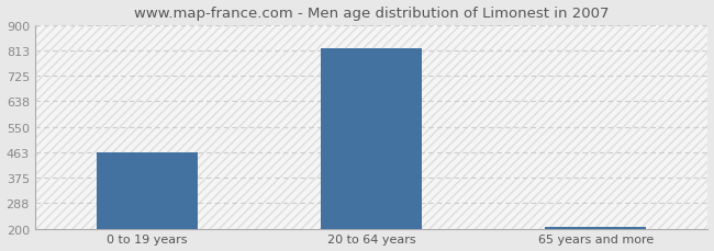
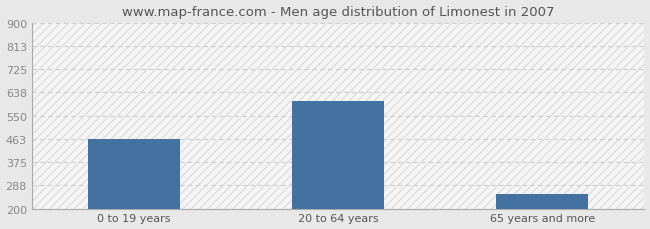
20 to 64 years: 820 -> 605
65 years and more: 205 -> 255
